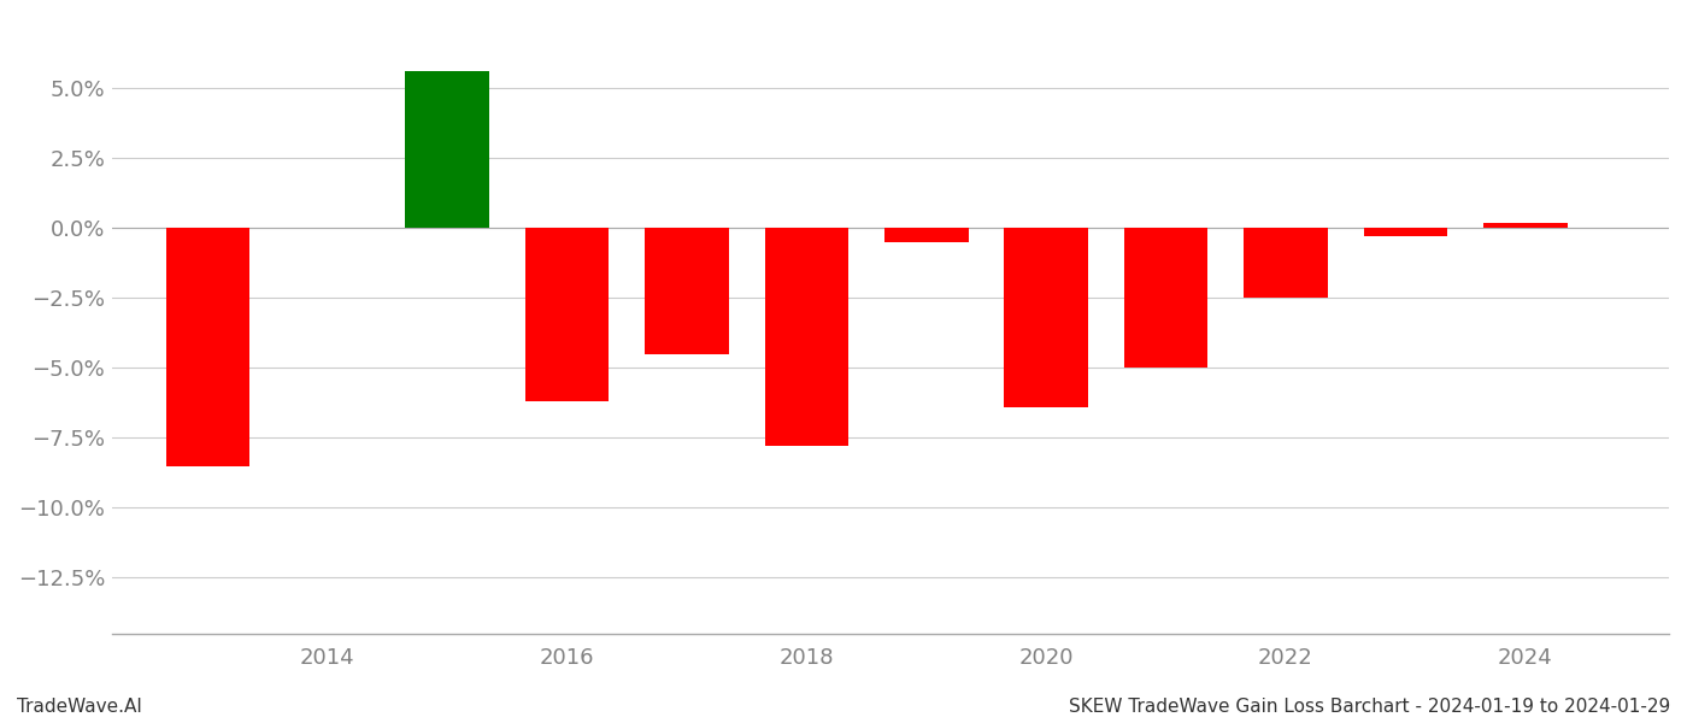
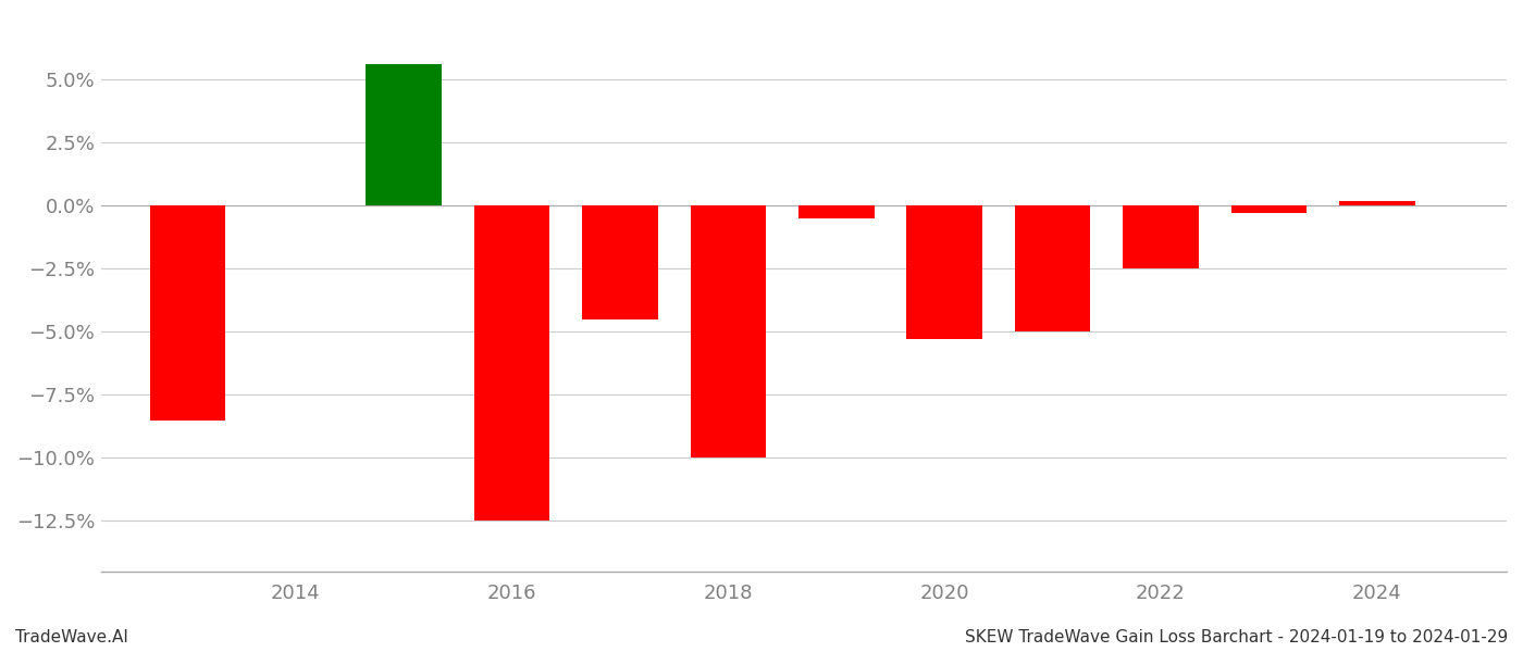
2016: -6.2% -> -12.5%
2018: -7.8% -> -10.0%
2020: -6.4% -> -5.3%
